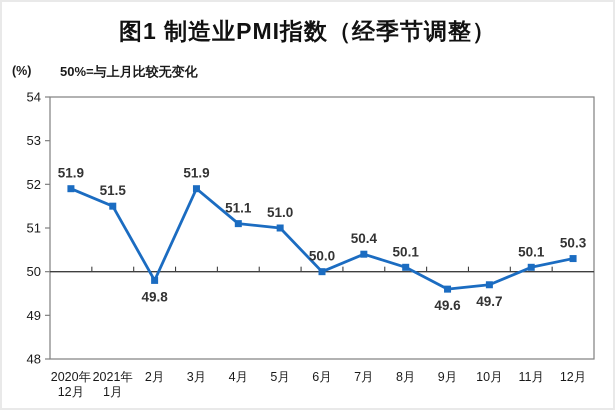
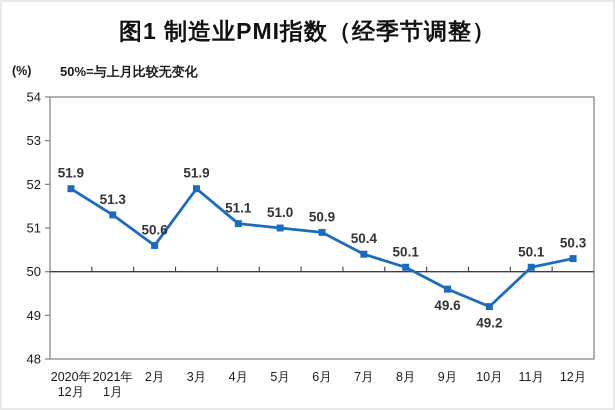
2021年1月: 51.5 -> 51.3
2月: 49.8 -> 50.6
6月: 50.0 -> 50.9
10月: 49.7 -> 49.2
